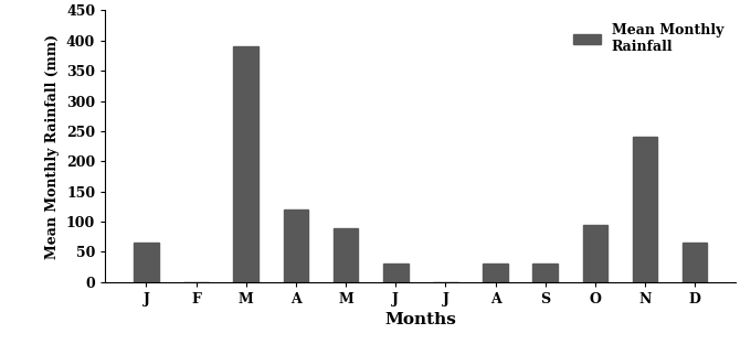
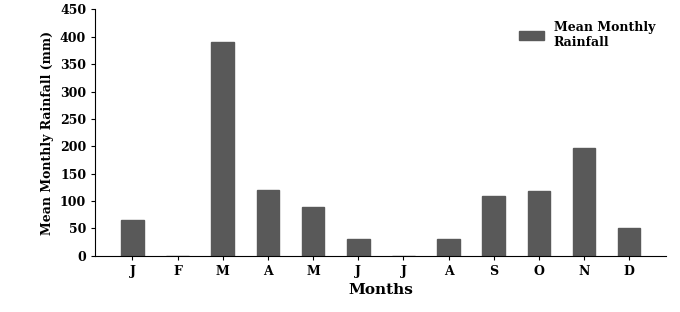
S: 30 -> 110
O: 95 -> 118
N: 240 -> 196
D: 65 -> 50
